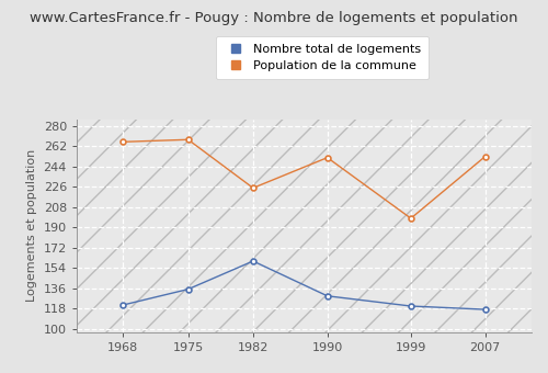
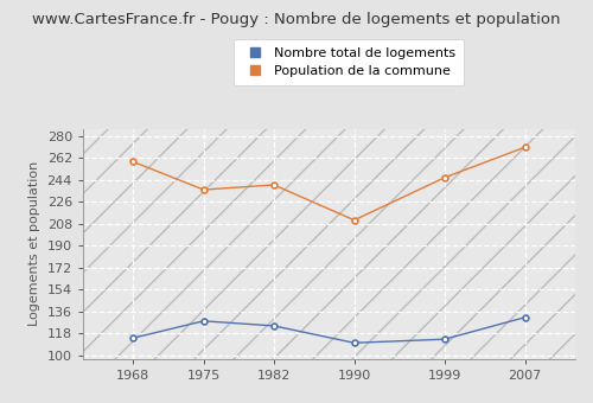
Nombre total de logements/1968: 121 -> 114
Population de la commune/1968: 266 -> 259
Nombre total de logements/1975: 135 -> 128
Population de la commune/1975: 268 -> 236
Nombre total de logements/1982: 160 -> 124
Population de la commune/1982: 225 -> 240
Nombre total de logements/1990: 129 -> 110
Population de la commune/1990: 252 -> 211
Nombre total de logements/1999: 120 -> 113
Population de la commune/1999: 198 -> 246
Nombre total de logements/2007: 117 -> 131
Population de la commune/2007: 253 -> 271
